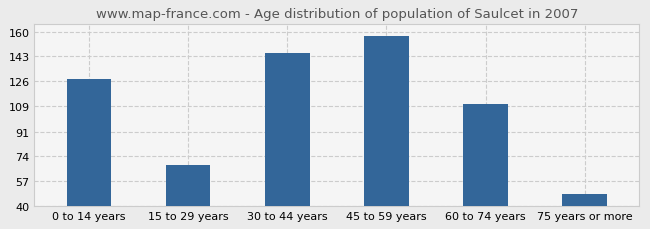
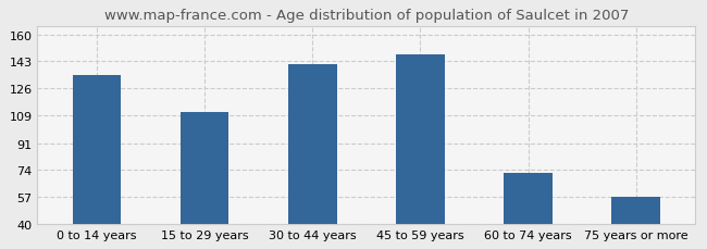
0 to 14 years: 127 -> 134
15 to 29 years: 68 -> 111
30 to 44 years: 145 -> 141
45 to 59 years: 157 -> 147
60 to 74 years: 110 -> 72
75 years or more: 48 -> 57
